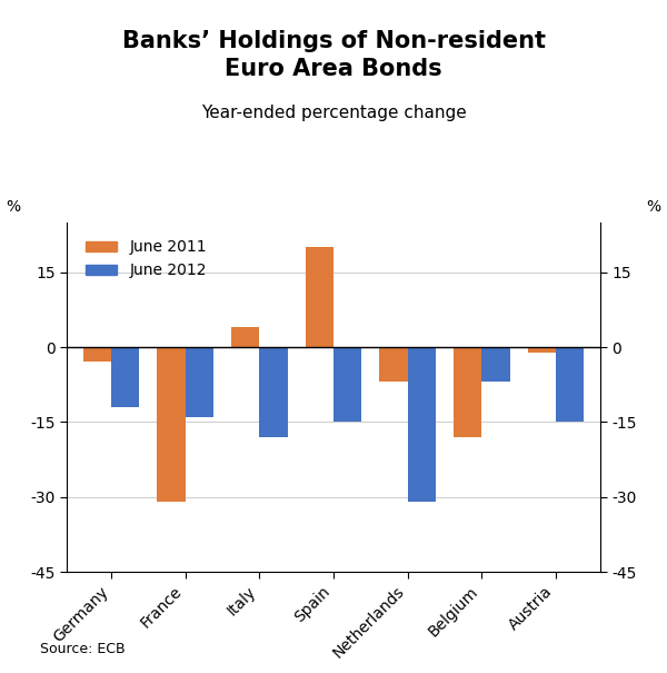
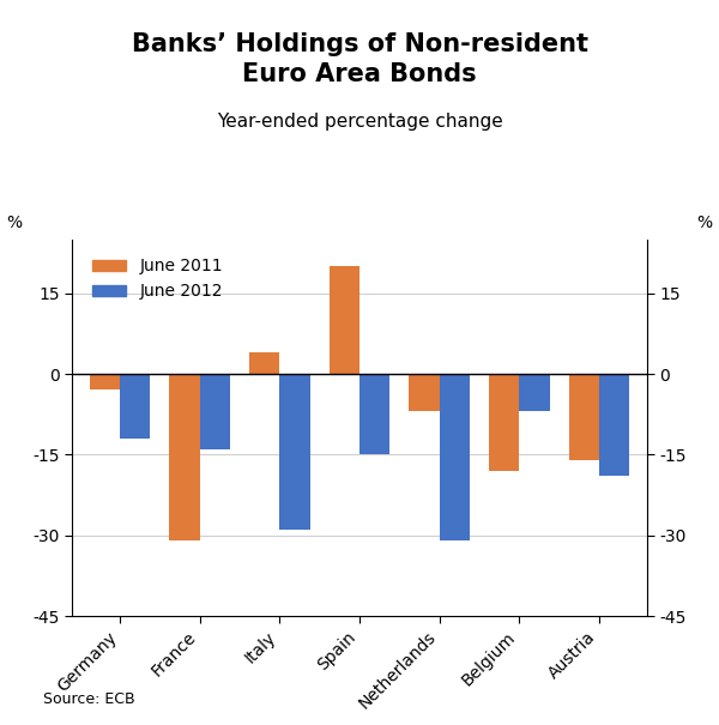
June 2012/Italy: -18 -> -29
June 2011/Austria: -1 -> -16
June 2012/Austria: -15 -> -19
